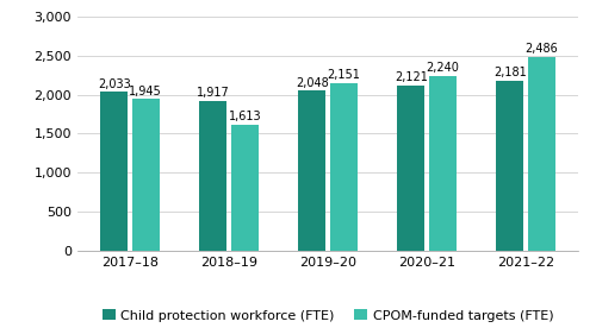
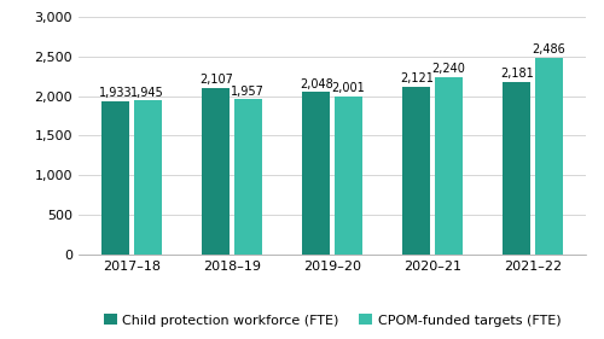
Child protection workforce (FTE)/2017–18: 2,033 -> 1,933
Child protection workforce (FTE)/2018–19: 1,917 -> 2,107
CPOM-funded targets (FTE)/2018–19: 1,613 -> 1,957
CPOM-funded targets (FTE)/2019–20: 2,151 -> 2,001
